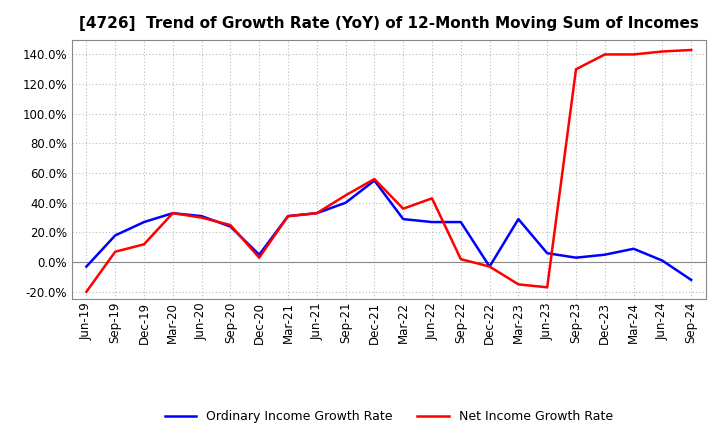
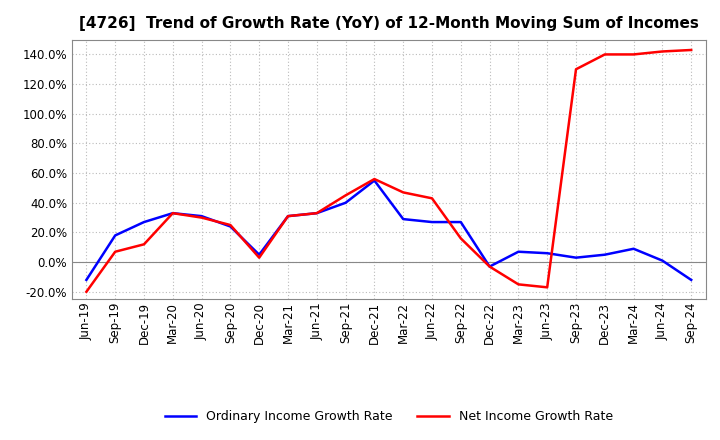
Ordinary Income Growth Rate/Jun-19: -3% -> -12%
Net Income Growth Rate/Mar-22: 36% -> 47%
Net Income Growth Rate/Sep-22: 2% -> 16%
Ordinary Income Growth Rate/Mar-23: 29% -> 7%
